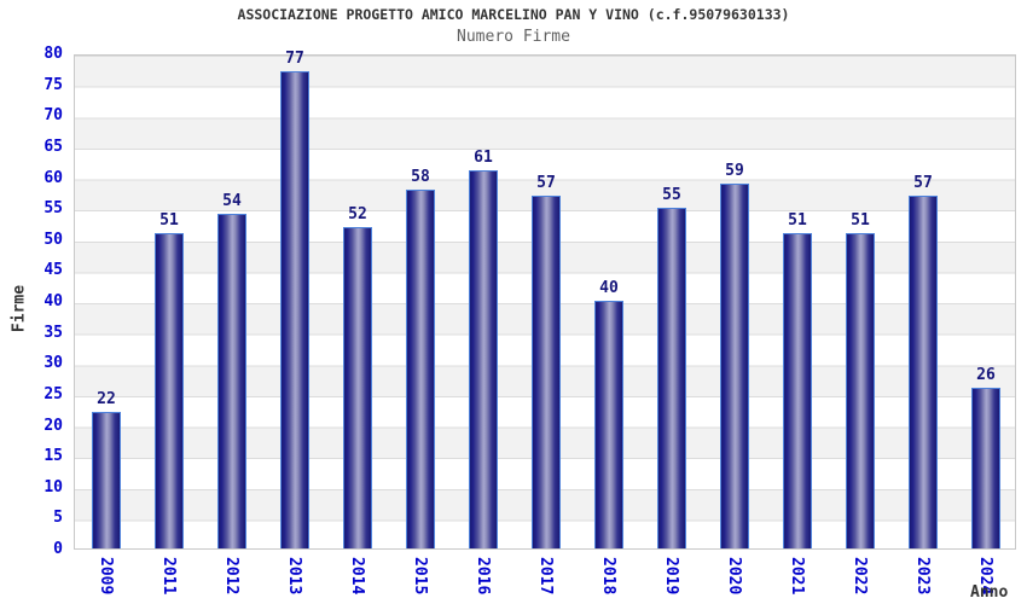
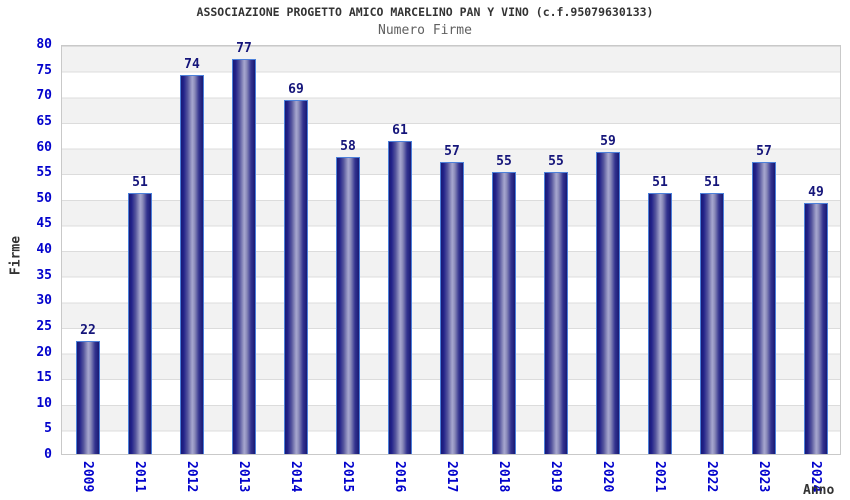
2012: 54 -> 74
2014: 52 -> 69
2018: 40 -> 55
2024: 26 -> 49
